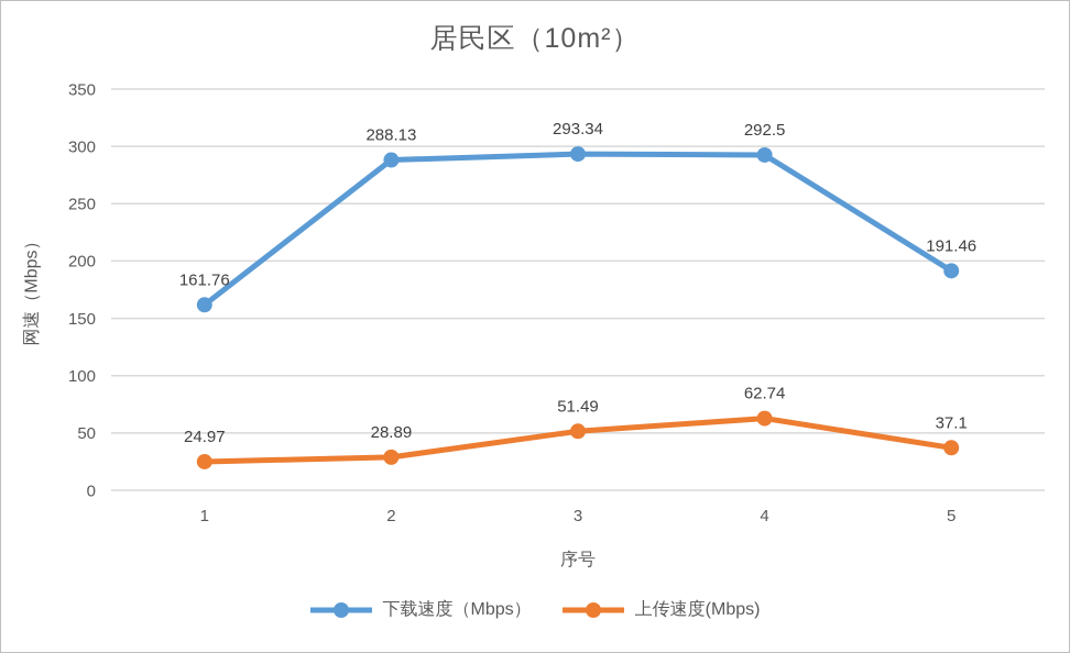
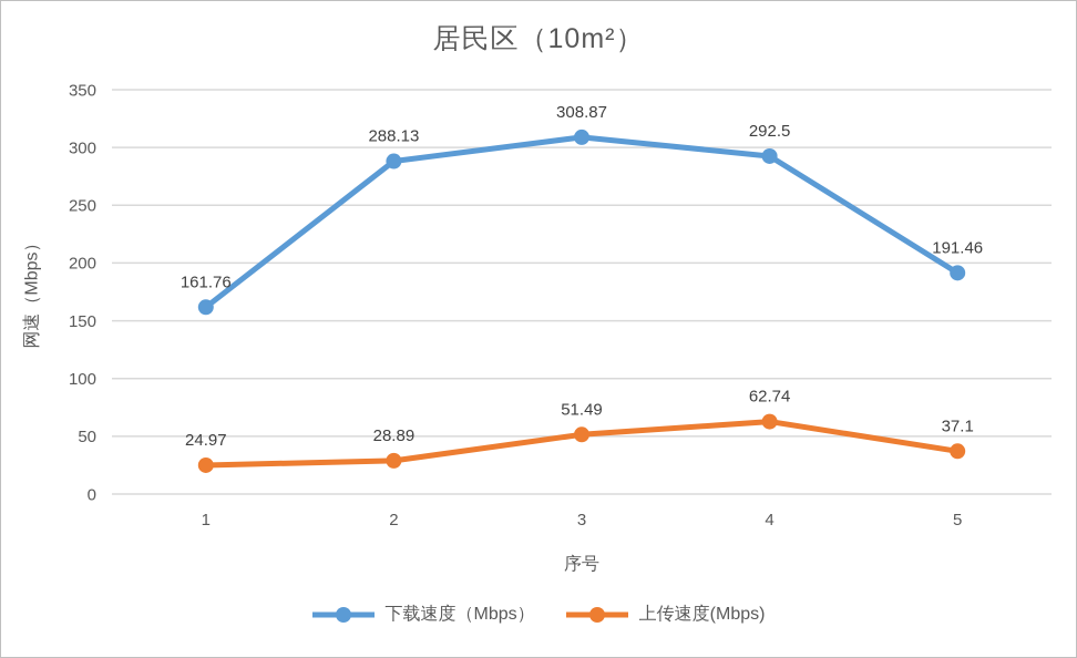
下载速度（Mbps）/3: 293.34 -> 308.87
